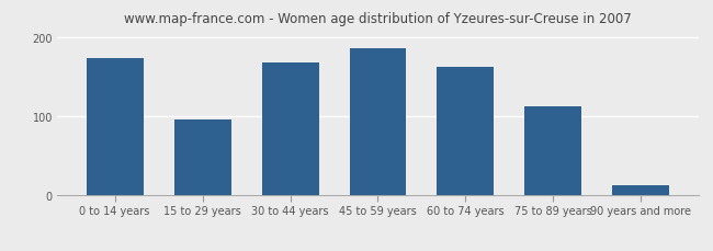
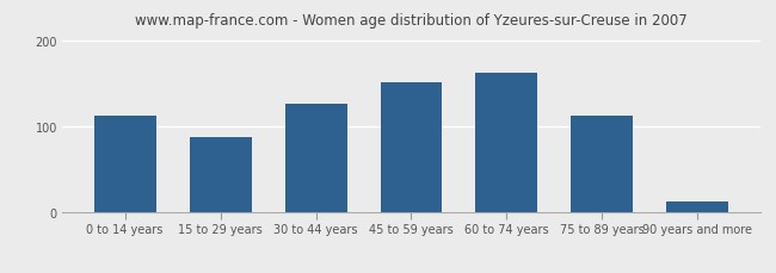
0 to 14 years: 174 -> 112
15 to 29 years: 96 -> 88
30 to 44 years: 168 -> 127
45 to 59 years: 186 -> 152
